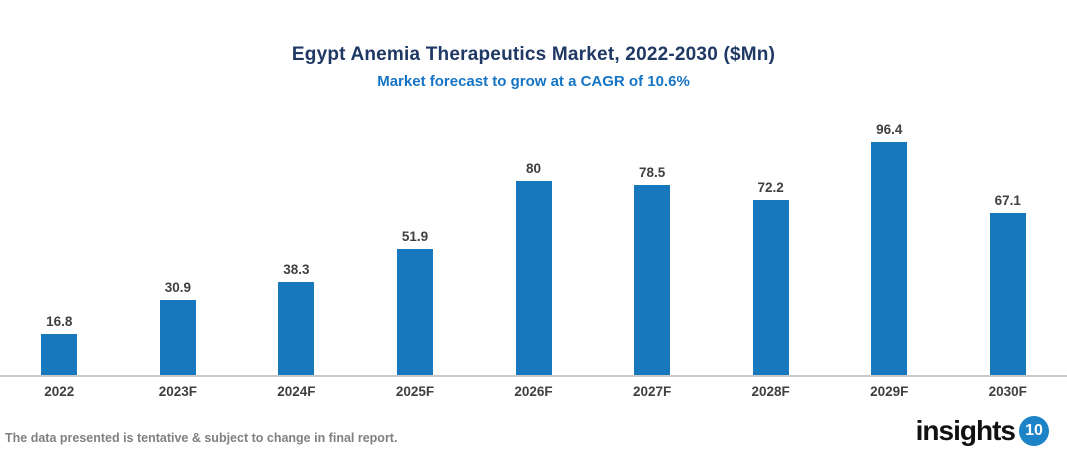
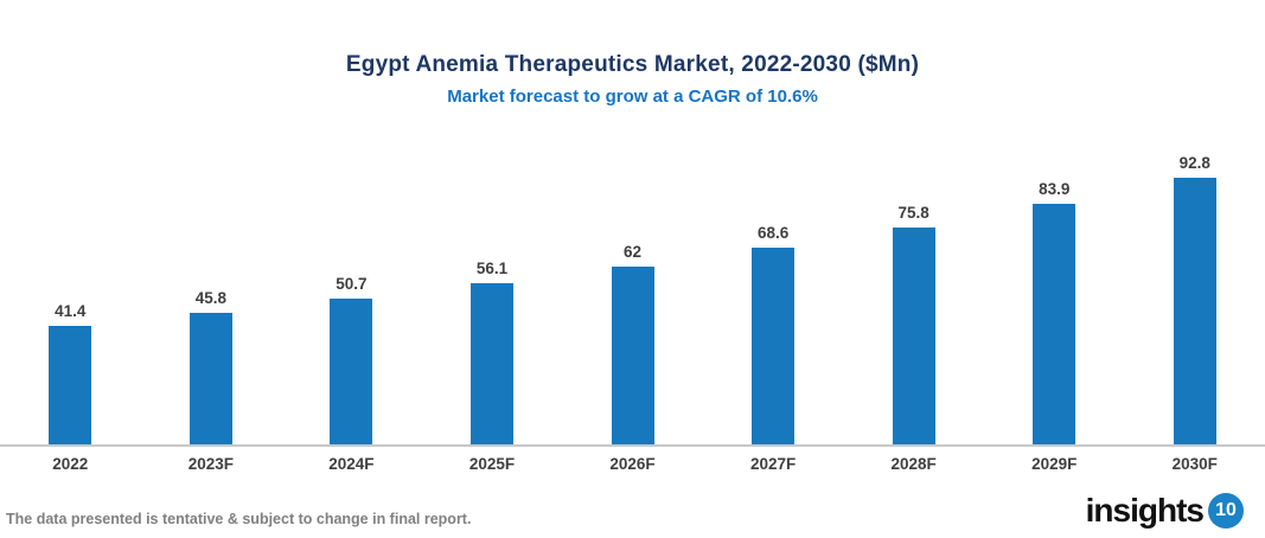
2022: 16.8 -> 41.4
2023F: 30.9 -> 45.8
2024F: 38.3 -> 50.7
2025F: 51.9 -> 56.1
2026F: 80 -> 62
2027F: 78.5 -> 68.6
2028F: 72.2 -> 75.8
2029F: 96.4 -> 83.9
2030F: 67.1 -> 92.8
